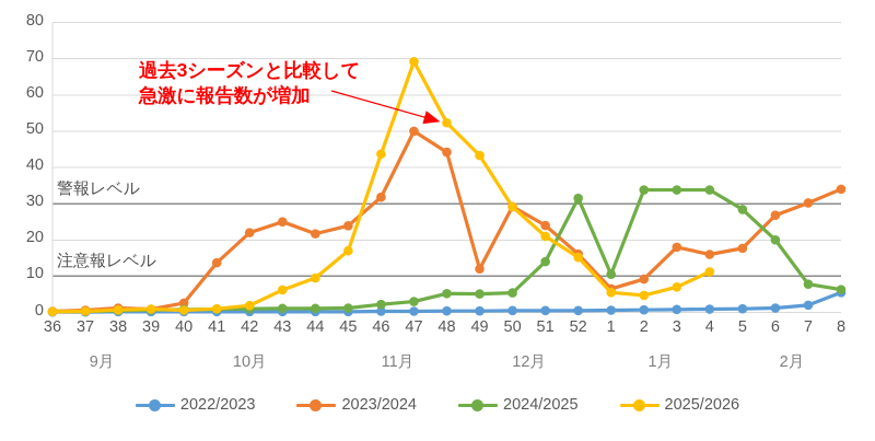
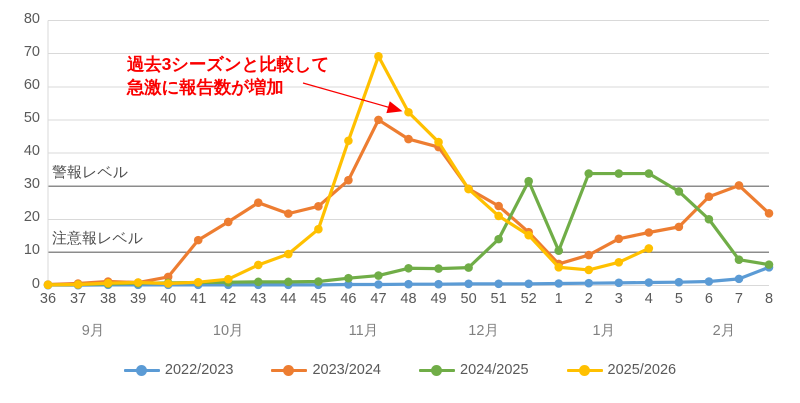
2023/2024/42: 22 -> 19
2023/2024/49: 12 -> 42
2023/2024/3: 18 -> 14
2023/2024/8: 34 -> 22
